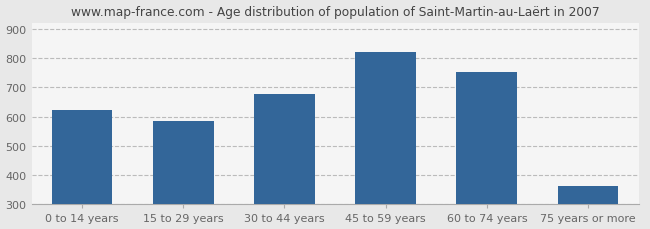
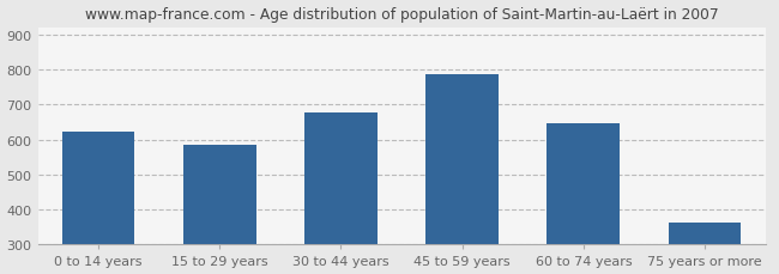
45 to 59 years: 822 -> 785
60 to 74 years: 753 -> 645
